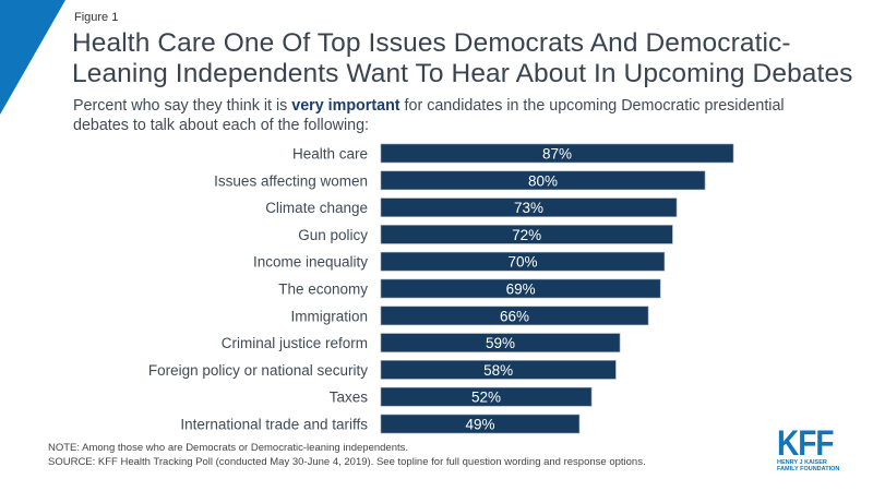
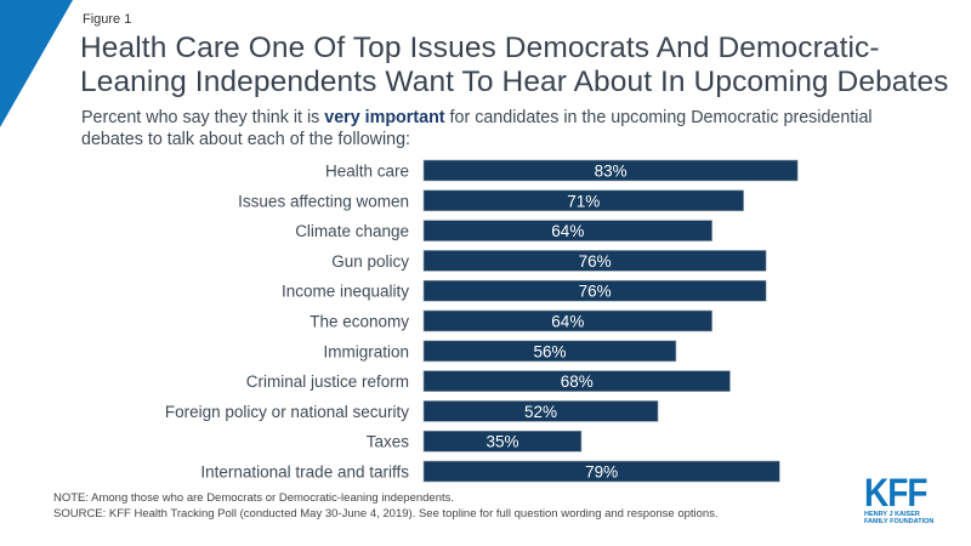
Health care: 87% -> 83%
Issues affecting women: 80% -> 71%
Climate change: 73% -> 64%
Gun policy: 72% -> 76%
Income inequality: 70% -> 76%
The economy: 69% -> 64%
Immigration: 66% -> 56%
Criminal justice reform: 59% -> 68%
Foreign policy or national security: 58% -> 52%
Taxes: 52% -> 35%
International trade and tariffs: 49% -> 79%
